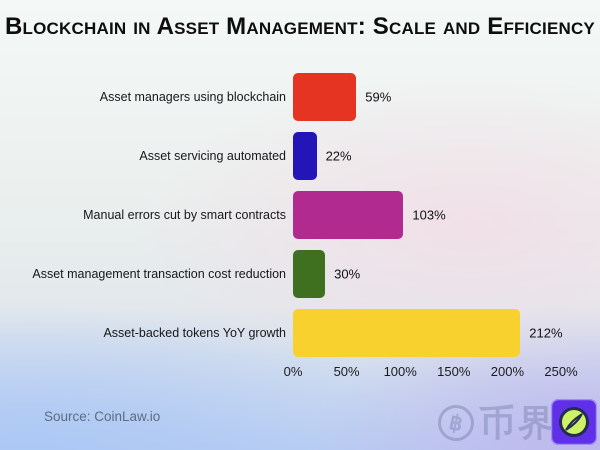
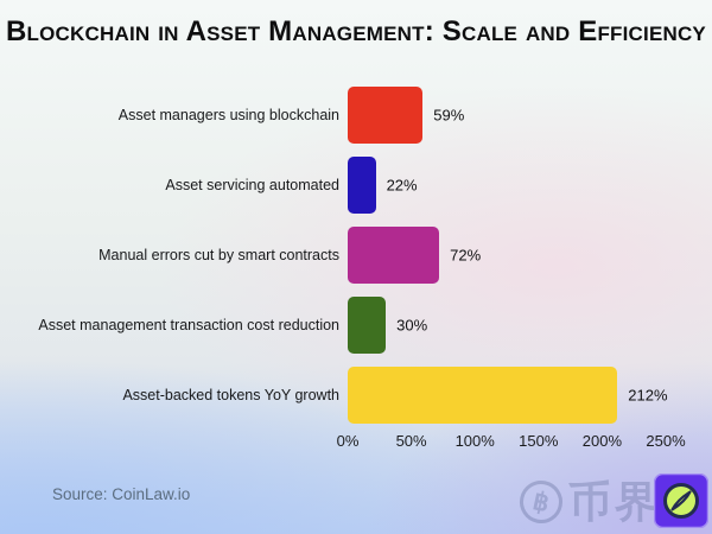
Manual errors cut by smart contracts: 103% -> 72%
